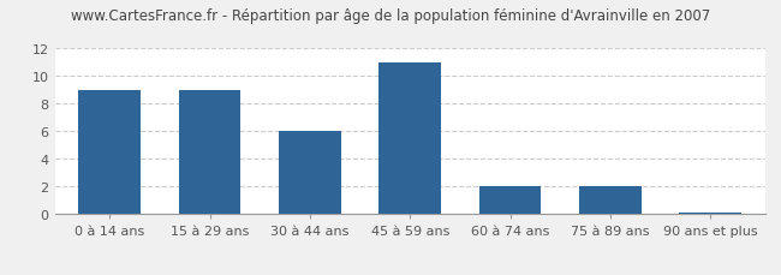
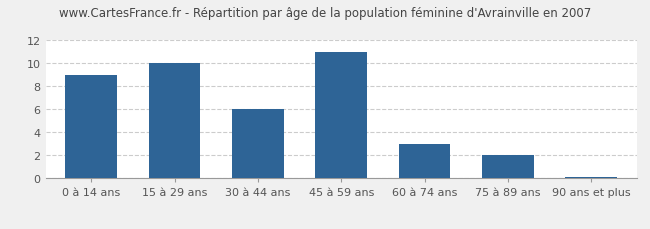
15 à 29 ans: 9.0 -> 10.0
60 à 74 ans: 2.0 -> 3.0
